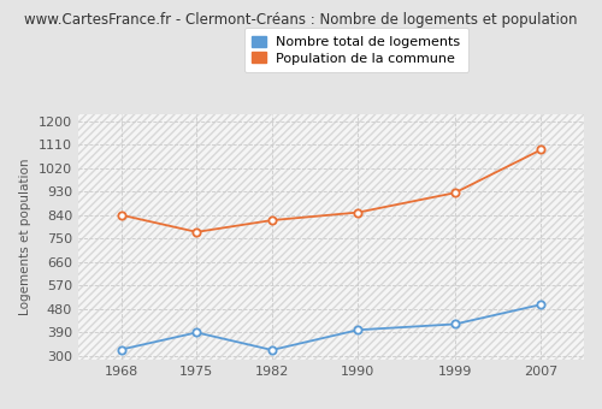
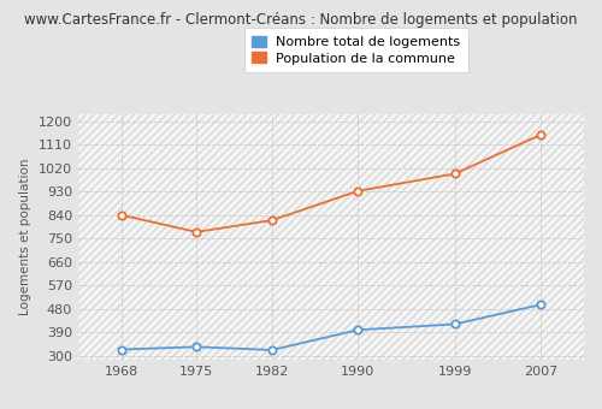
Nombre total de logements/1975: 390 -> 335
Population de la commune/1990: 850 -> 932
Population de la commune/1999: 925 -> 998
Population de la commune/2007: 1090 -> 1148
